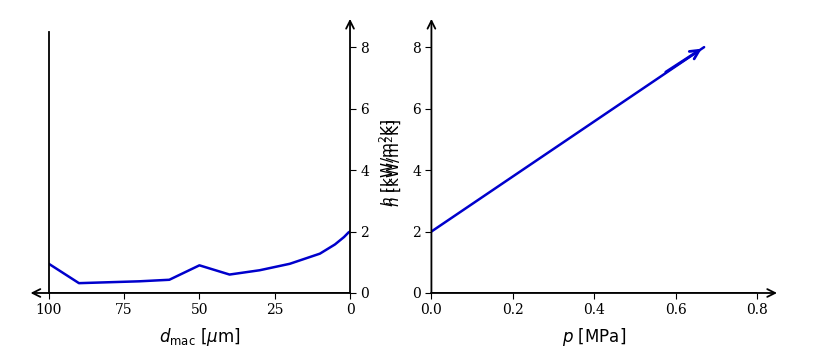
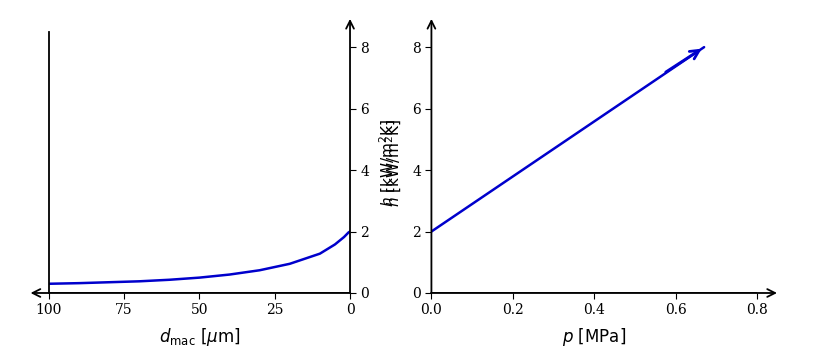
100: 0.95 -> 0.30
50: 0.90 -> 0.50
